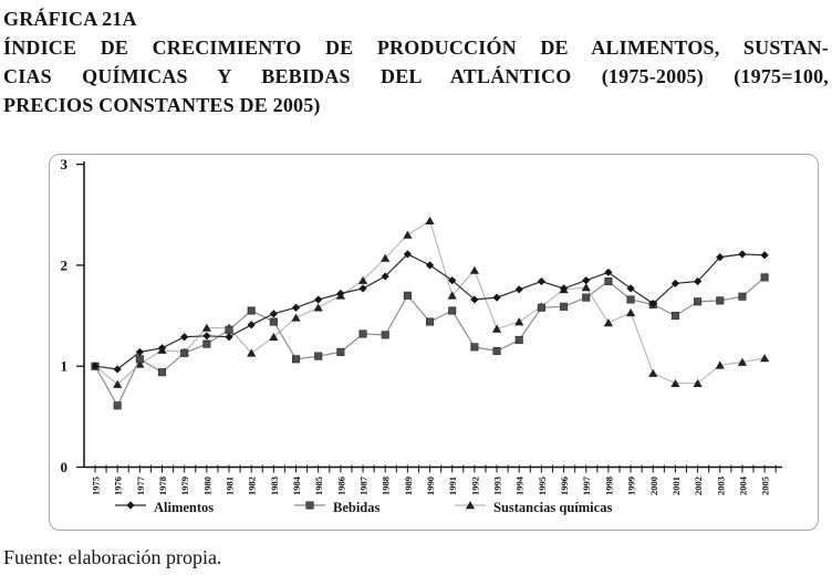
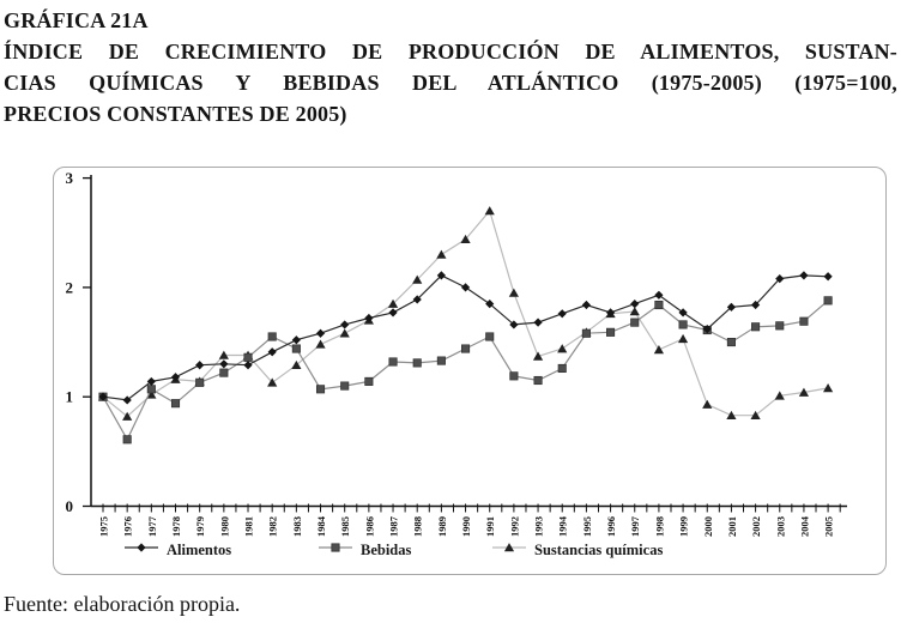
Bebidas/1989: 1.7 -> 1.3
Sustancias químicas/1991: 1.7 -> 2.7
